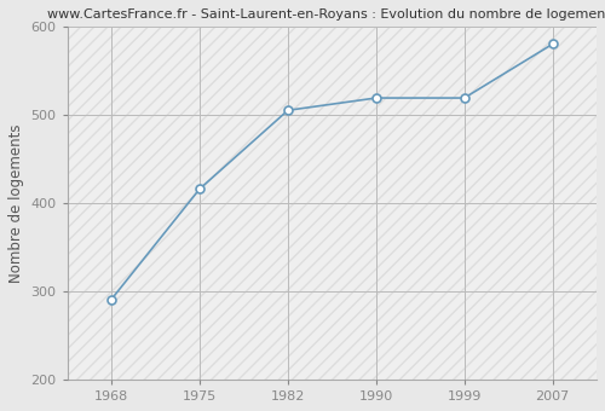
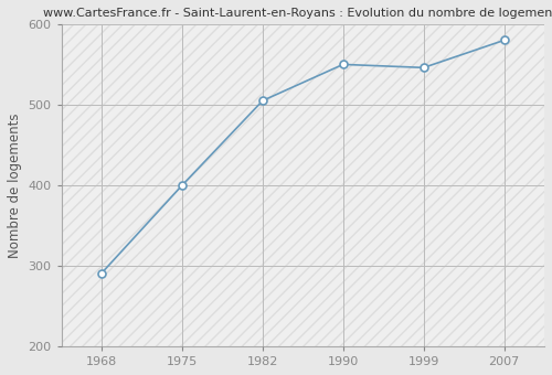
1975: 416 -> 400
1990: 519 -> 550
1999: 519 -> 546
